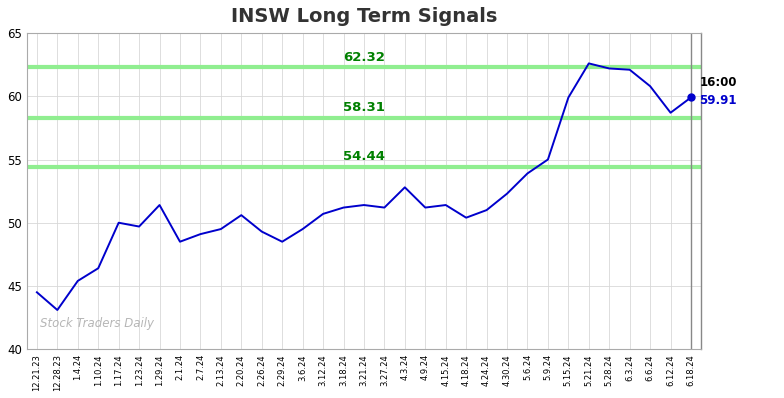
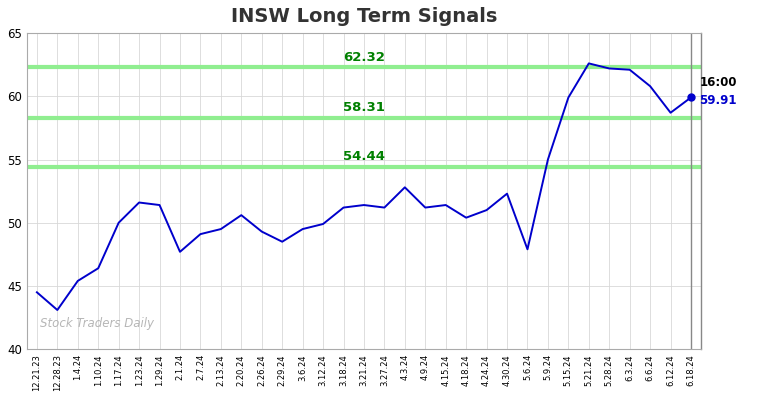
1.23.24: 49.7 -> 51.6
2.1.24: 48.5 -> 47.7
3.12.24: 50.7 -> 49.9
5.6.24: 53.9 -> 47.9
